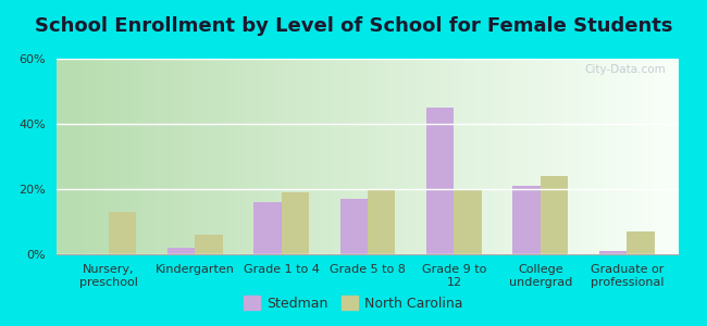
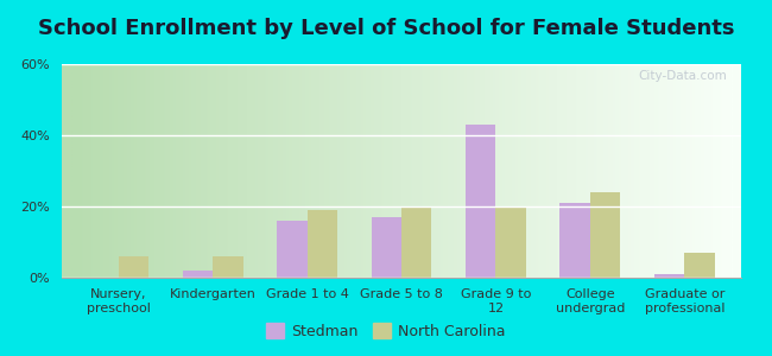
North Carolina/Nursery, preschool: 13% -> 6%
Stedman/Grade 9 to 12: 45% -> 43%
